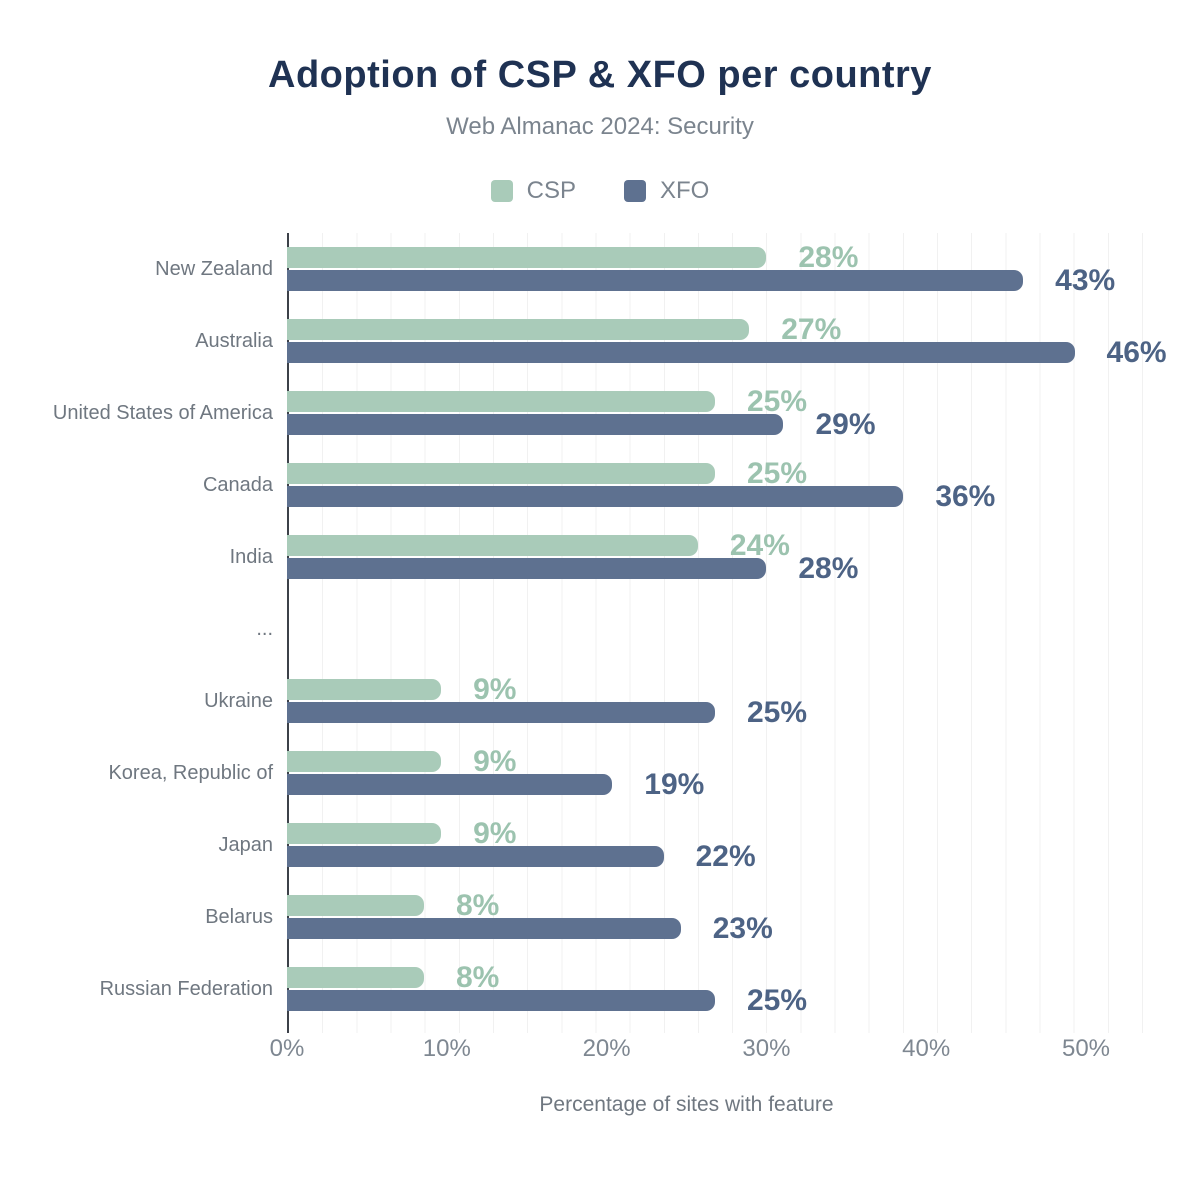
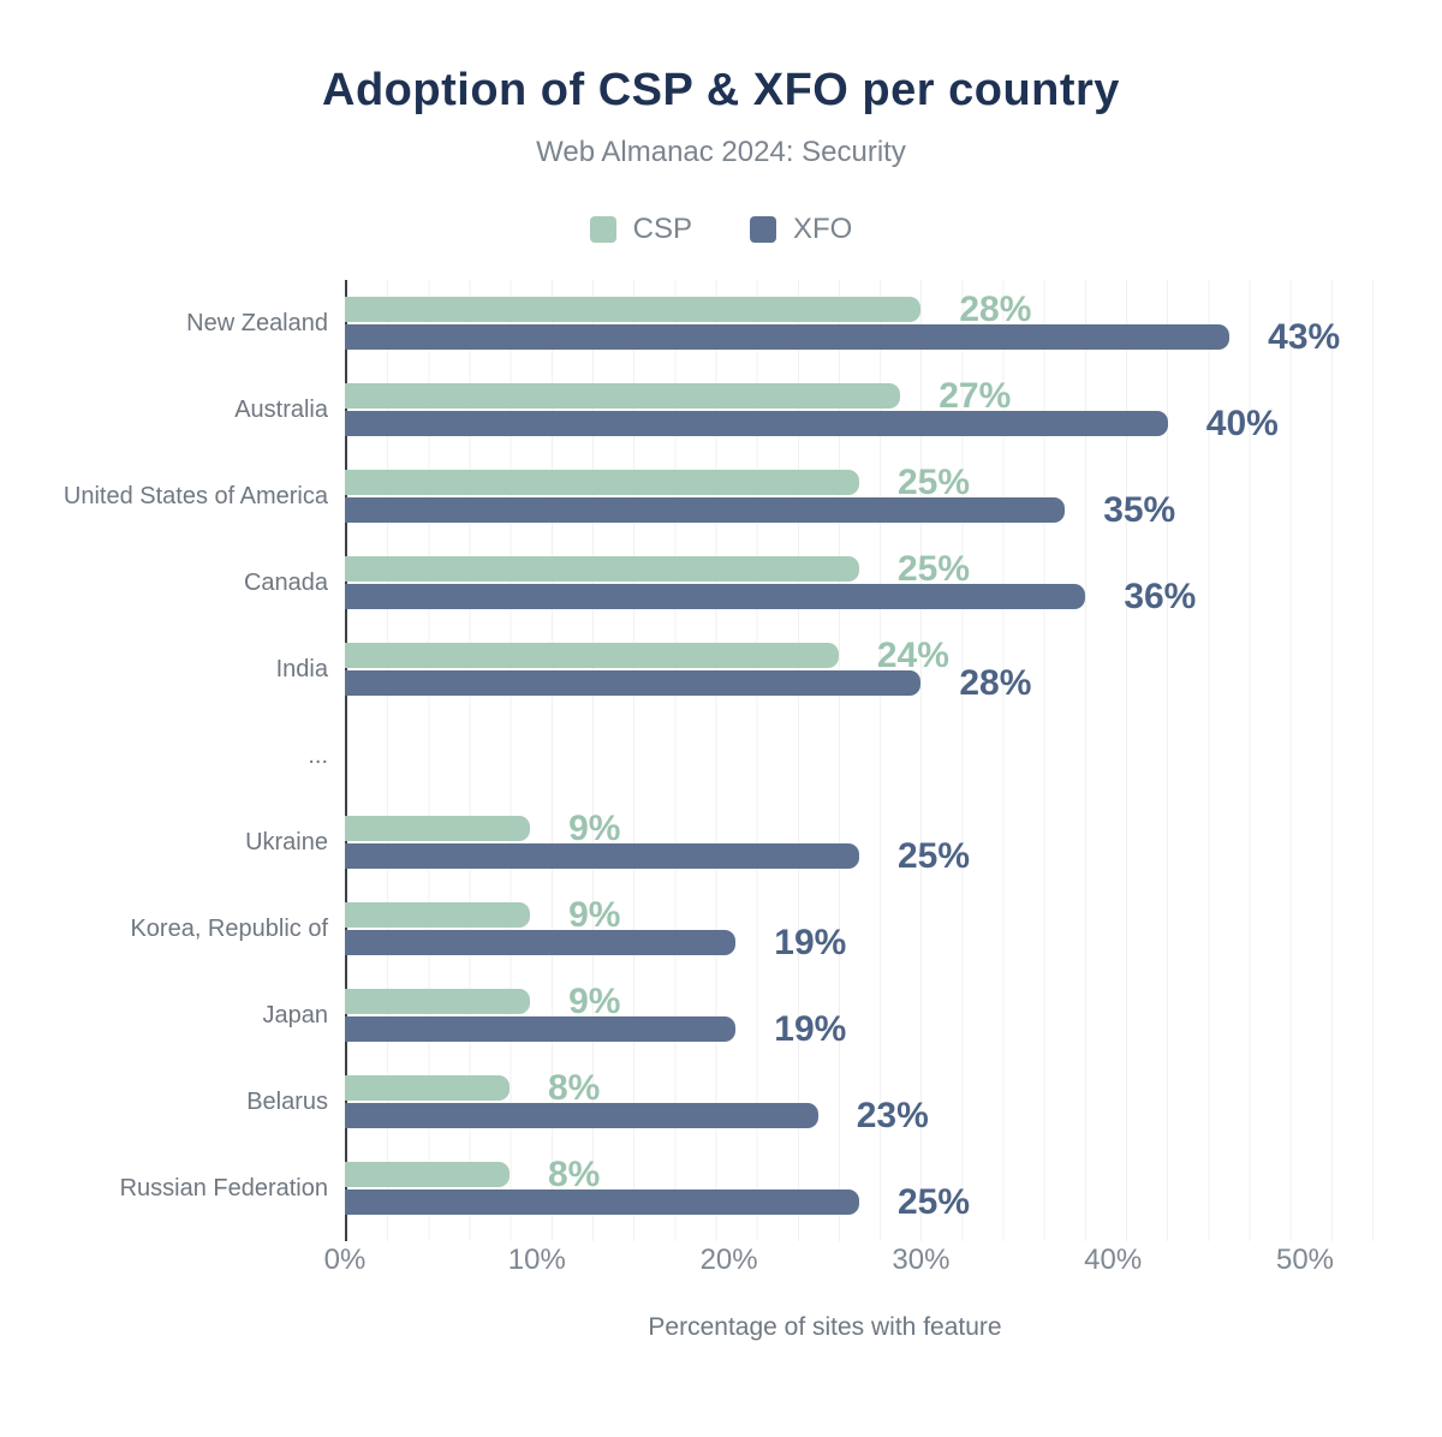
XFO/Australia: 46% -> 40%
XFO/United States of America: 29% -> 35%
XFO/Japan: 22% -> 19%
